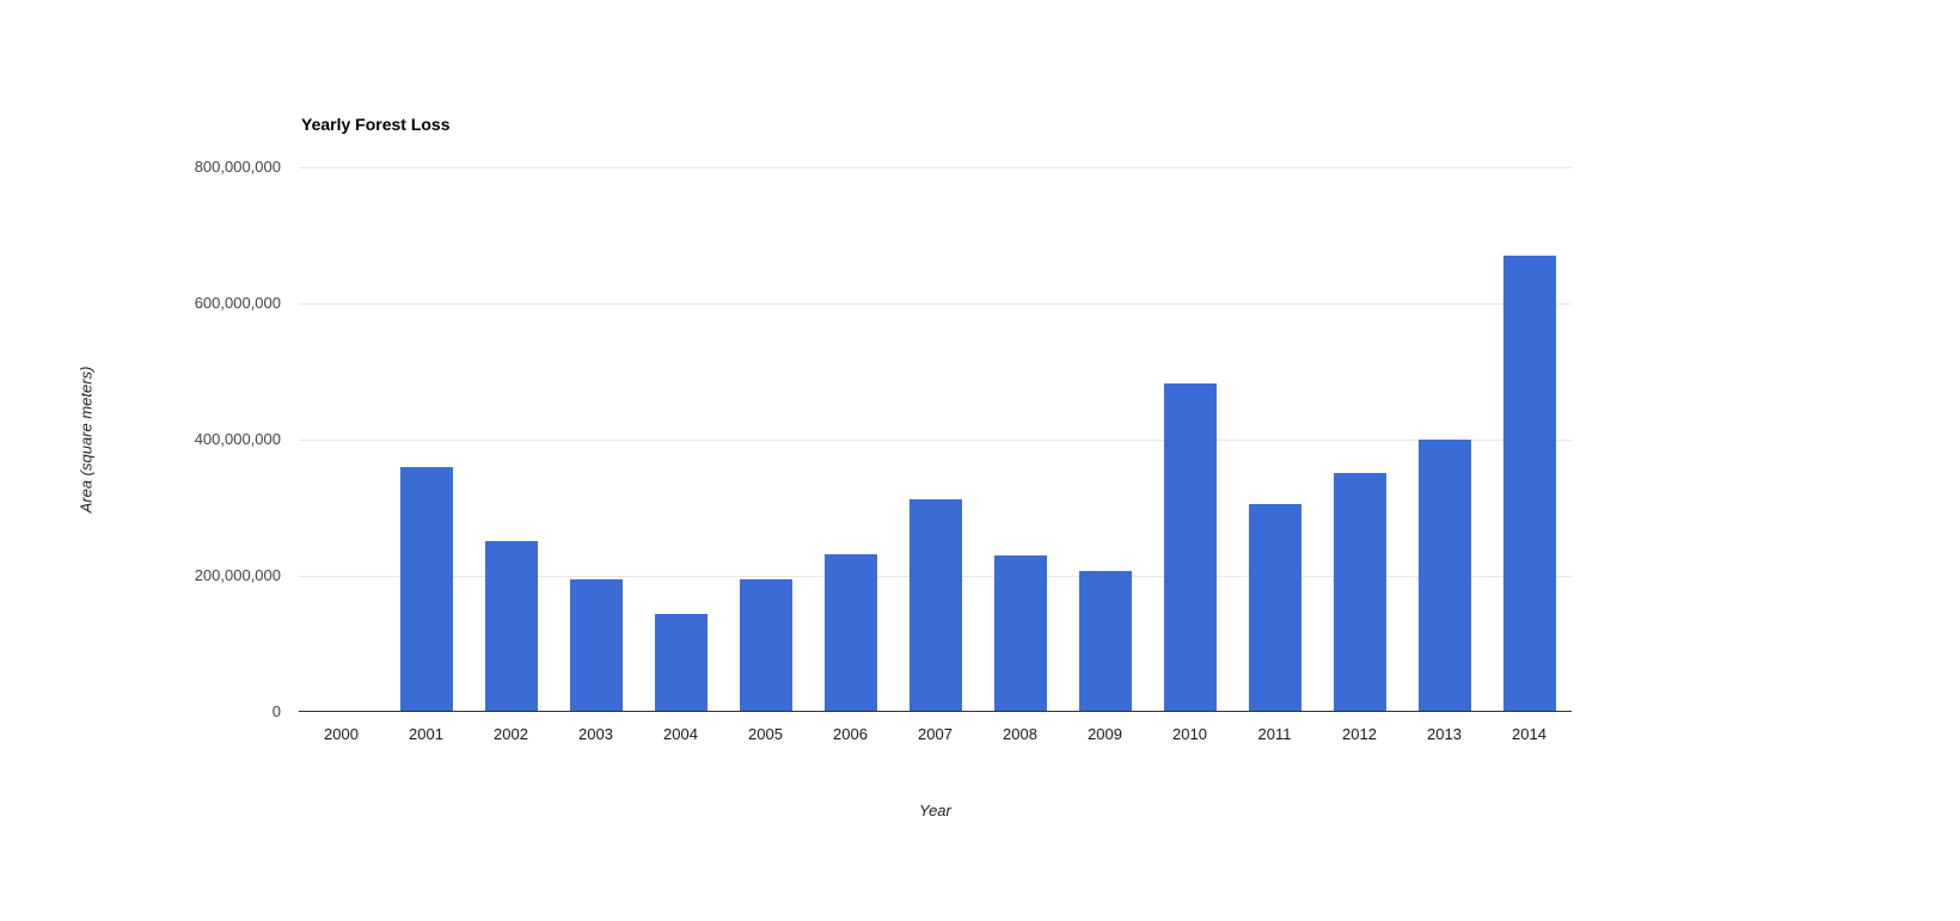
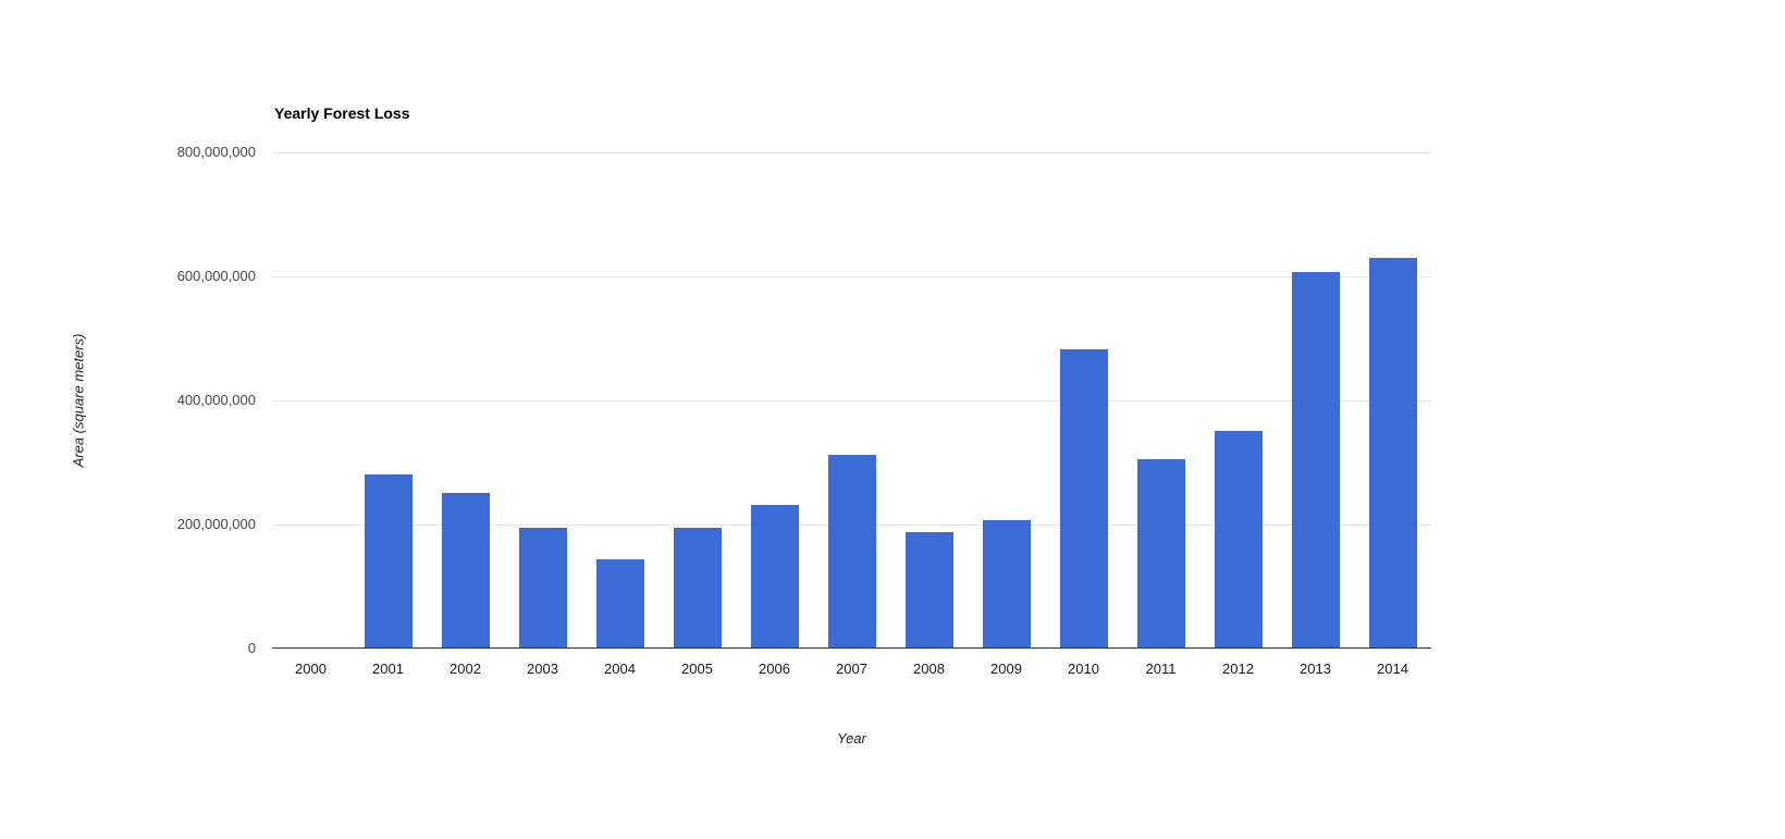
2001: 360000000 -> 280000000
2008: 230000000 -> 190000000
2013: 400000000 -> 610000000
2014: 670000000 -> 630000000
